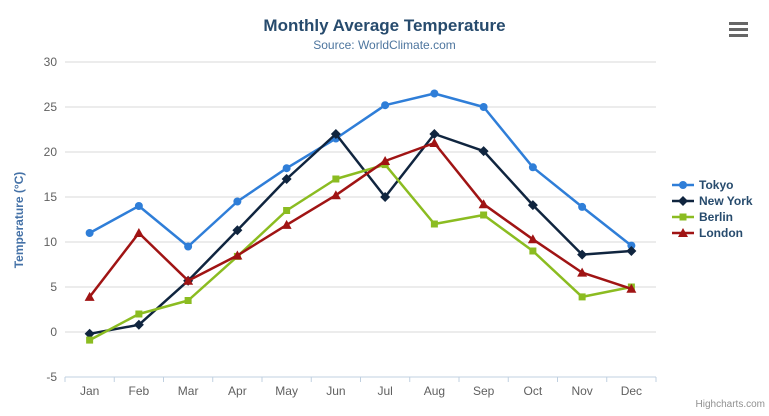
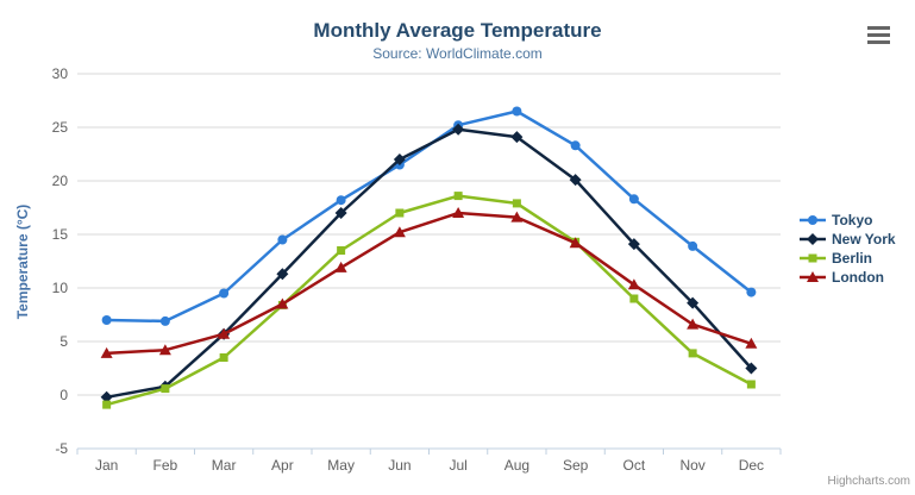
Tokyo/Jan: 11 -> 7
Tokyo/Feb: 14 -> 7
Berlin/Feb: 2 -> 1
London/Feb: 11 -> 4
New York/Jul: 15 -> 25
London/Jul: 19 -> 17
New York/Aug: 22 -> 24
Berlin/Aug: 12 -> 18
London/Aug: 21 -> 17
Tokyo/Sep: 25 -> 23
Berlin/Sep: 13 -> 14
New York/Dec: 9 -> 2
Berlin/Dec: 5 -> 1
